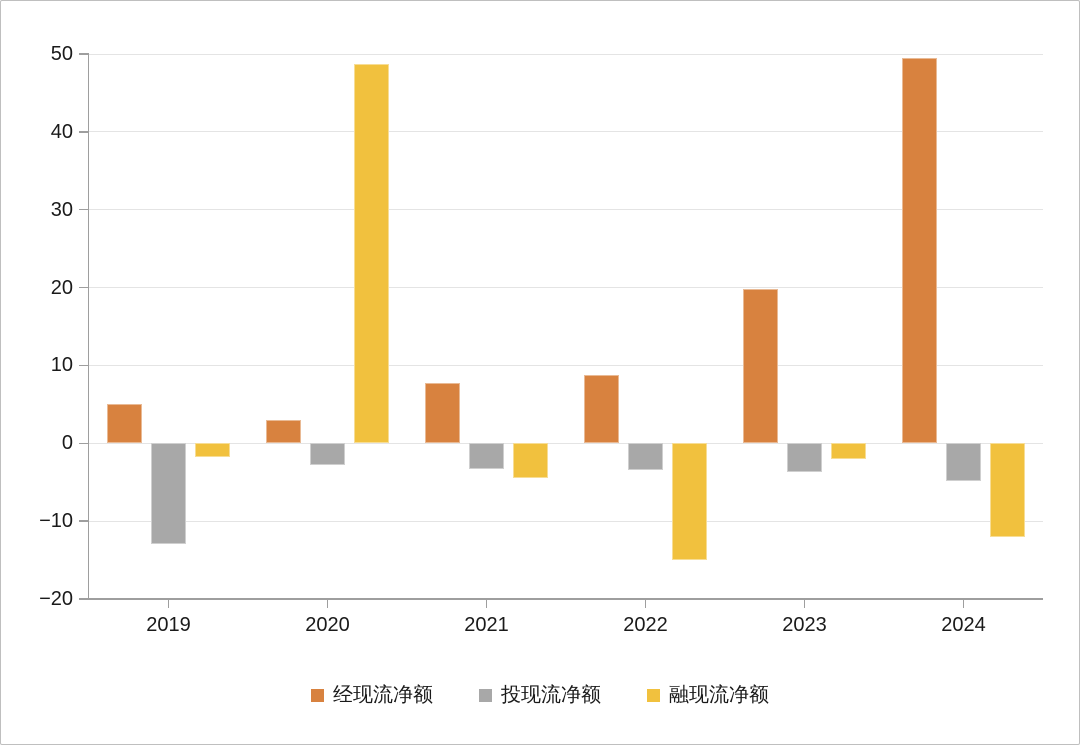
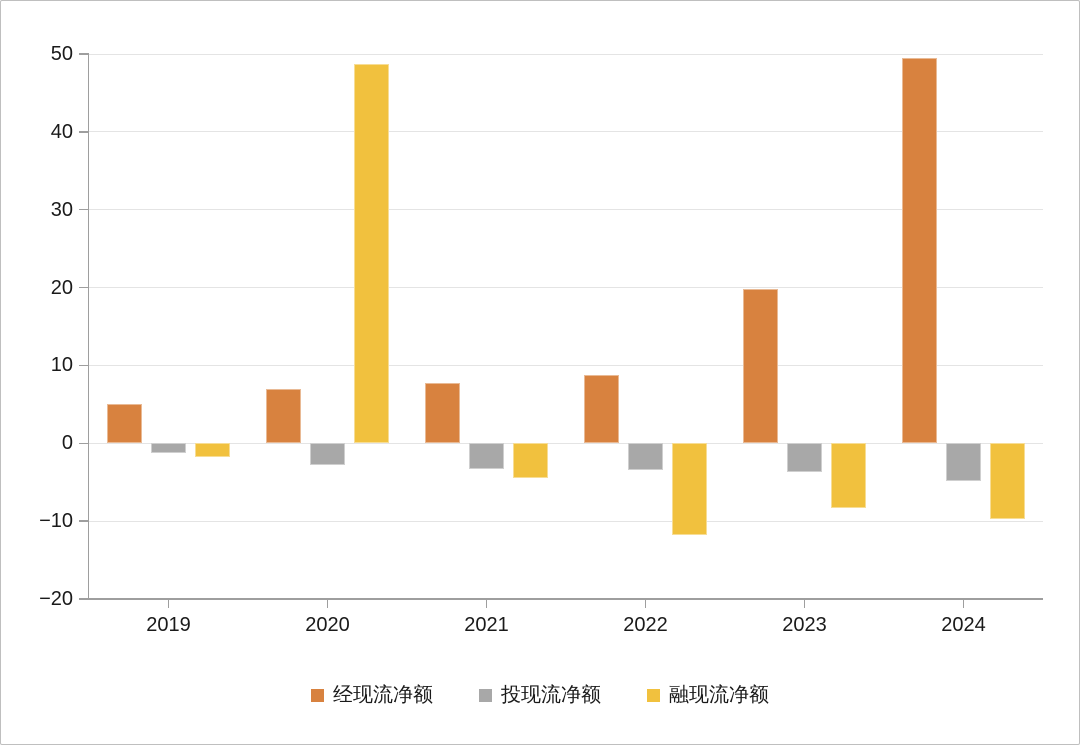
投现流净额/2019: -13 -> -1
经现流净额/2020: 3 -> 7
融现流净额/2022: -15 -> -12
融现流净额/2023: -2 -> -8
融现流净额/2024: -12 -> -10
